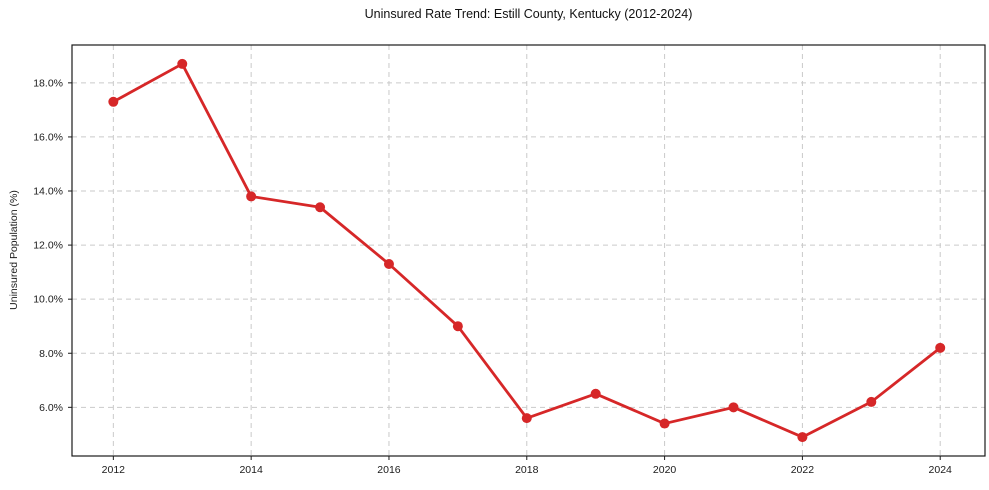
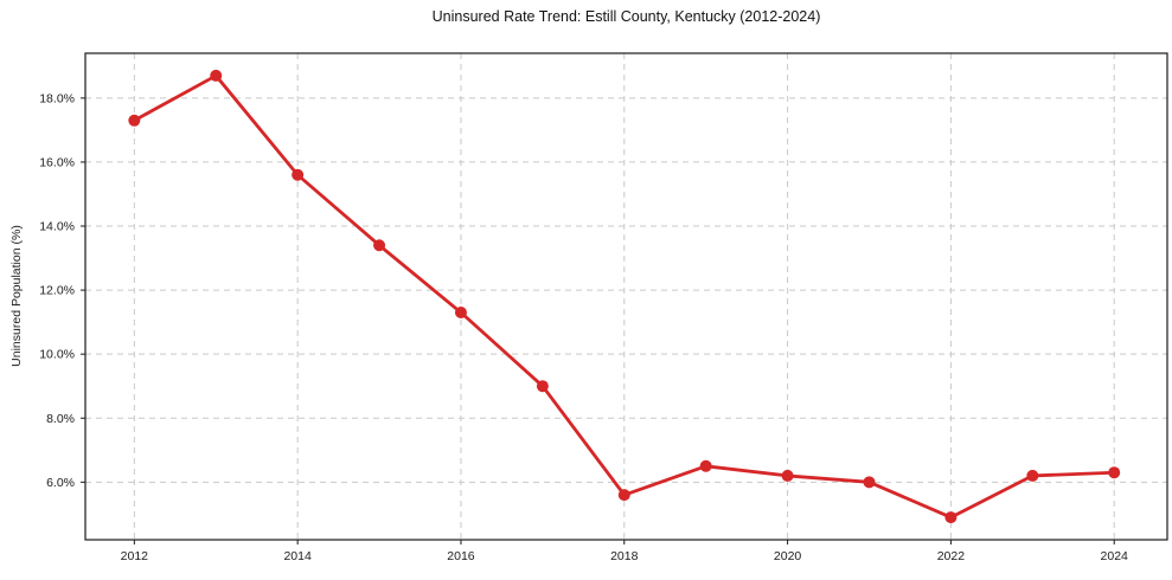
2014: 13.8% -> 15.6%
2020: 5.4% -> 6.2%
2024: 8.2% -> 6.3%
